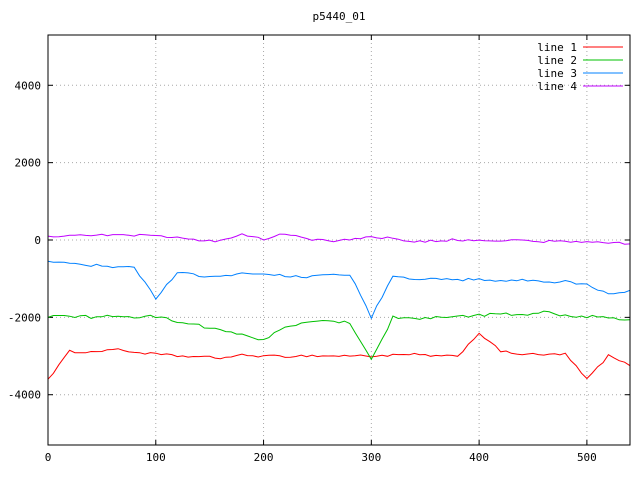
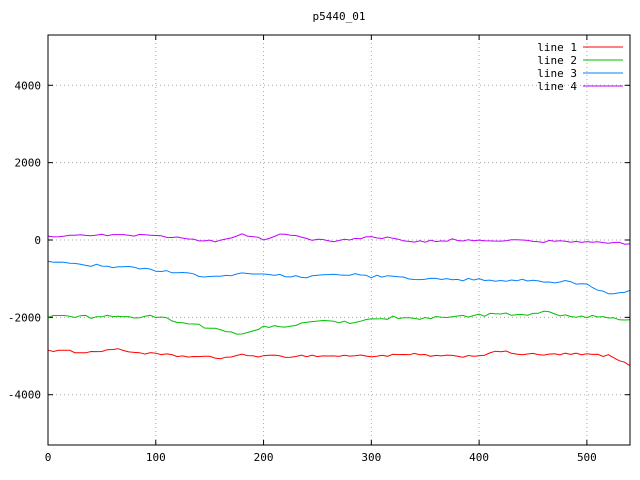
line 1/0: -3600 -> -2800
line 3/100: -1500 -> -800
line 2/200: -2600 -> -2200
line 2/300: -3100 -> -2000
line 3/300: -2000 -> -1000
line 1/400: -2400 -> -3000
line 1/500: -3600 -> -3000
